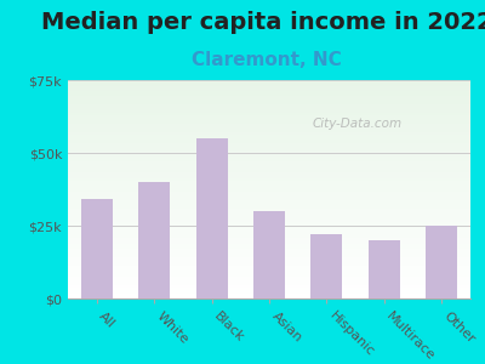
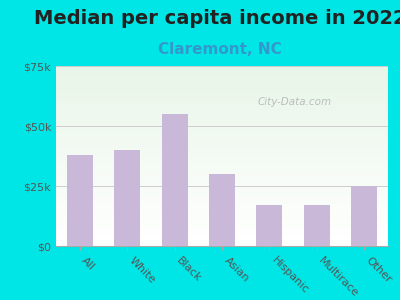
All: $34k -> $38k
Hispanic: $22k -> $17k
Multirace: $20k -> $17k
